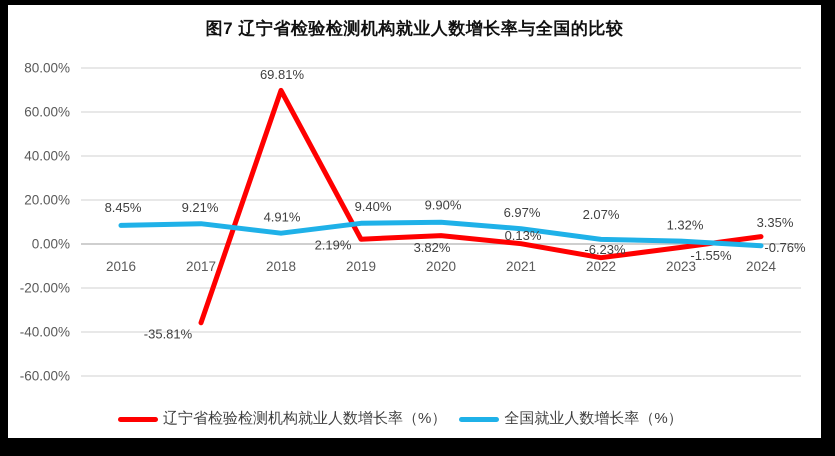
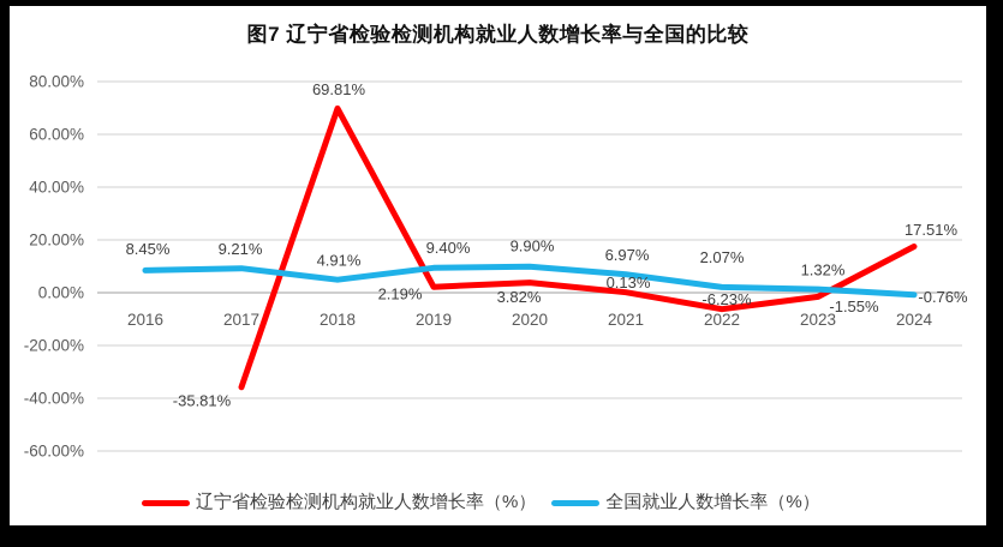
辽宁省检验检测机构就业人数增长率（%）/2024: 3.35% -> 17.51%
